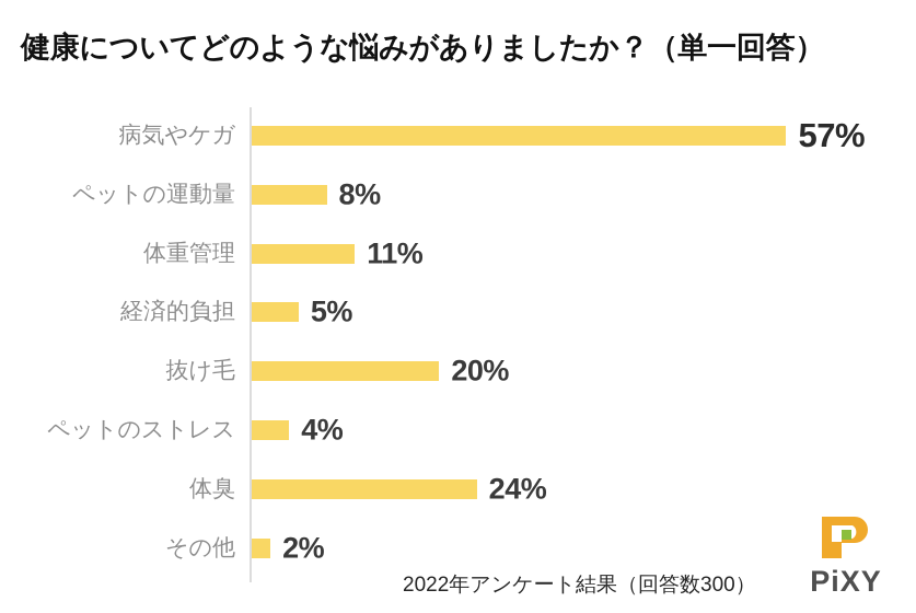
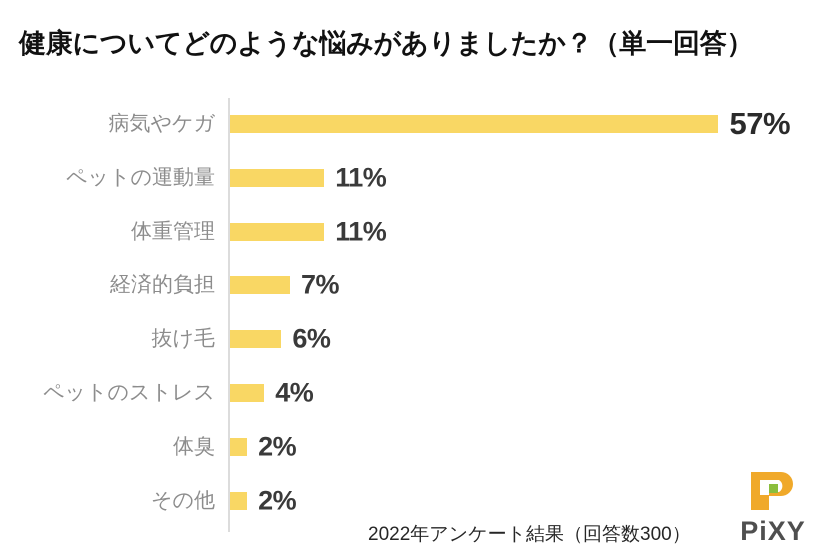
ペットの運動量: 8% -> 11%
経済的負担: 5% -> 7%
抜け毛: 20% -> 6%
体臭: 24% -> 2%
